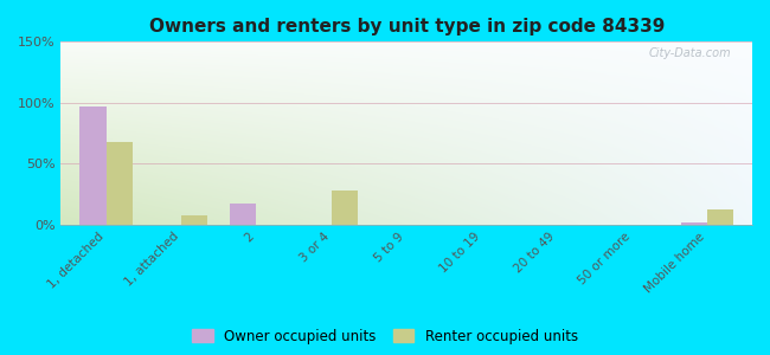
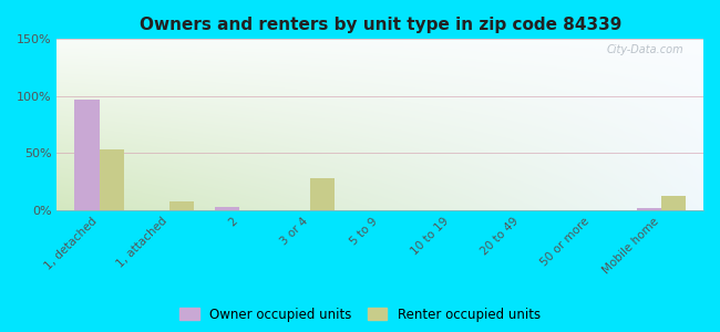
Renter occupied units/1, detached: 68% -> 53%
Owner occupied units/2: 17% -> 3%
